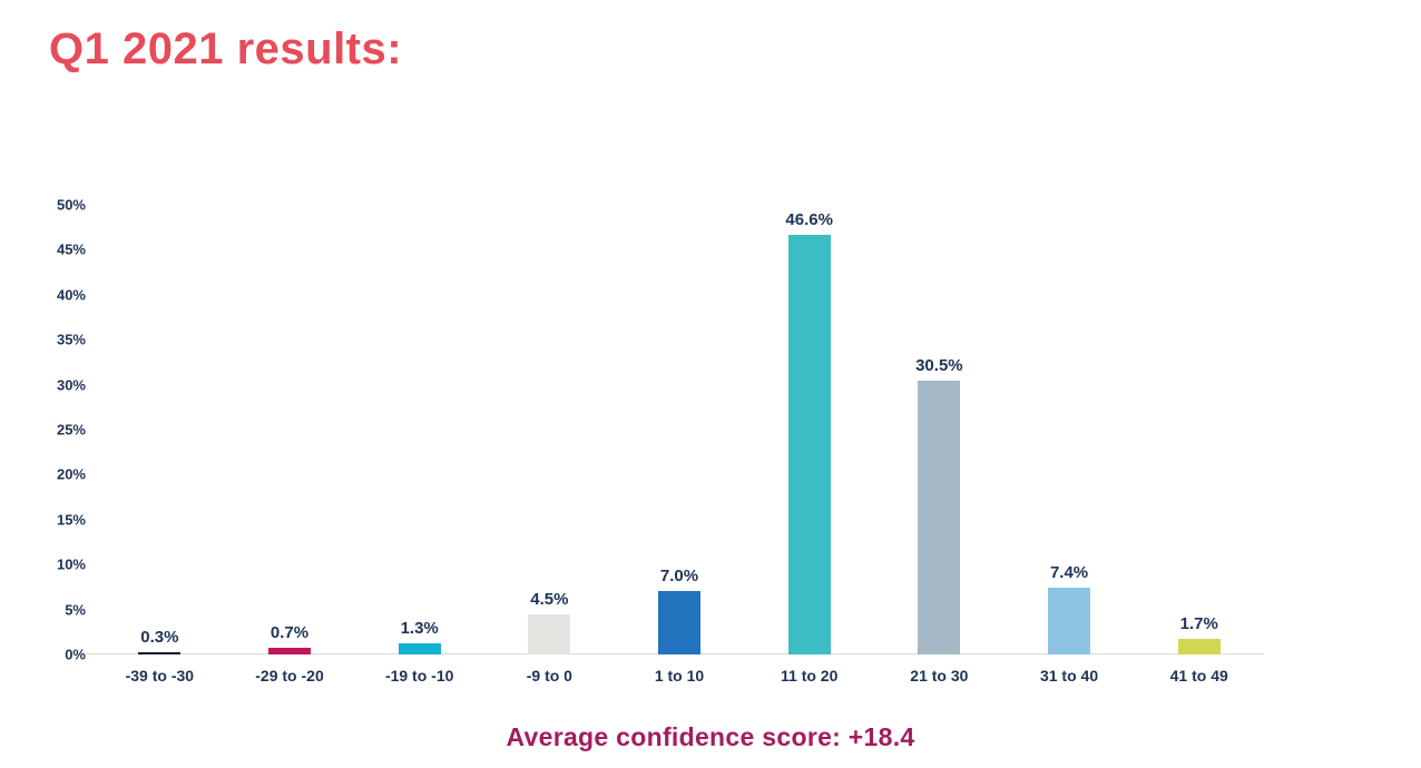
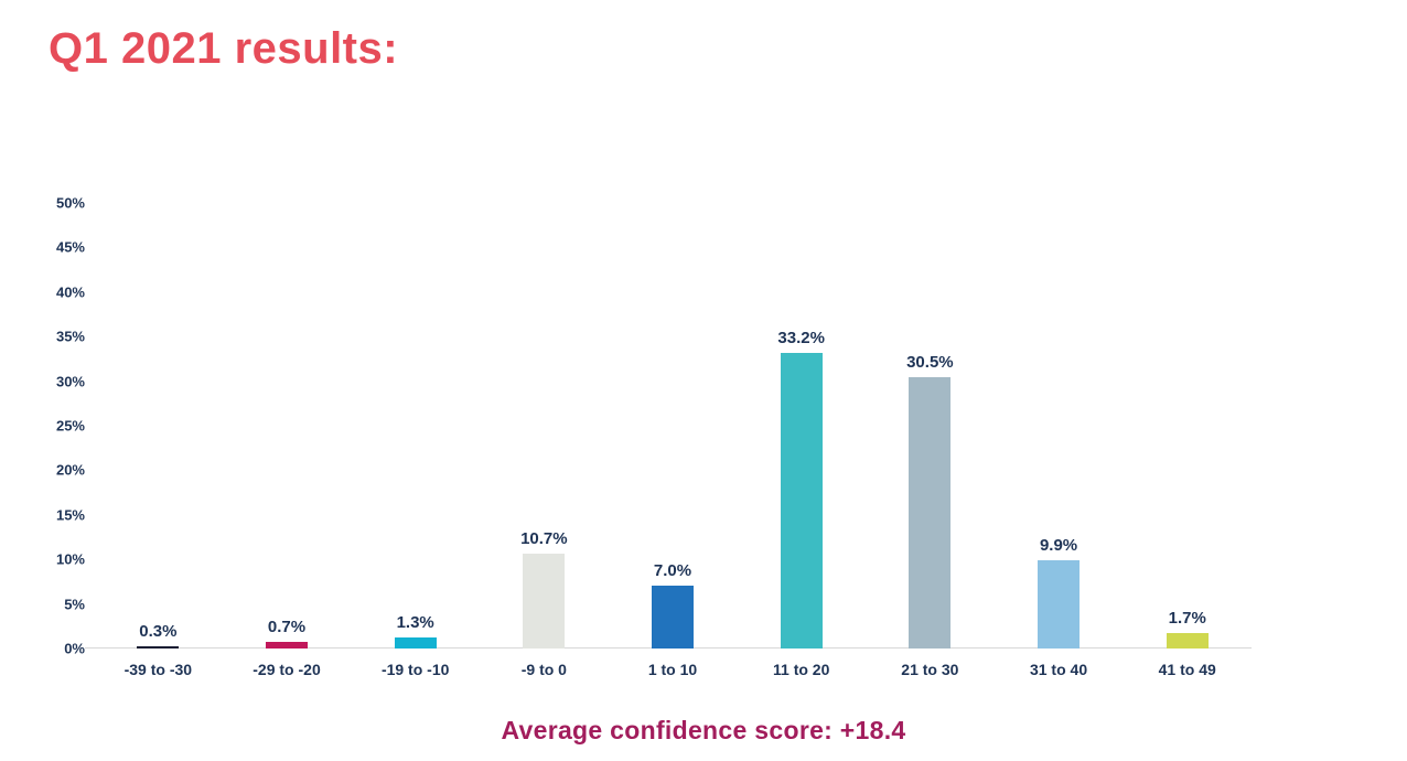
-9 to 0: 4.5% -> 10.7%
11 to 20: 46.6% -> 33.2%
31 to 40: 7.4% -> 9.9%
